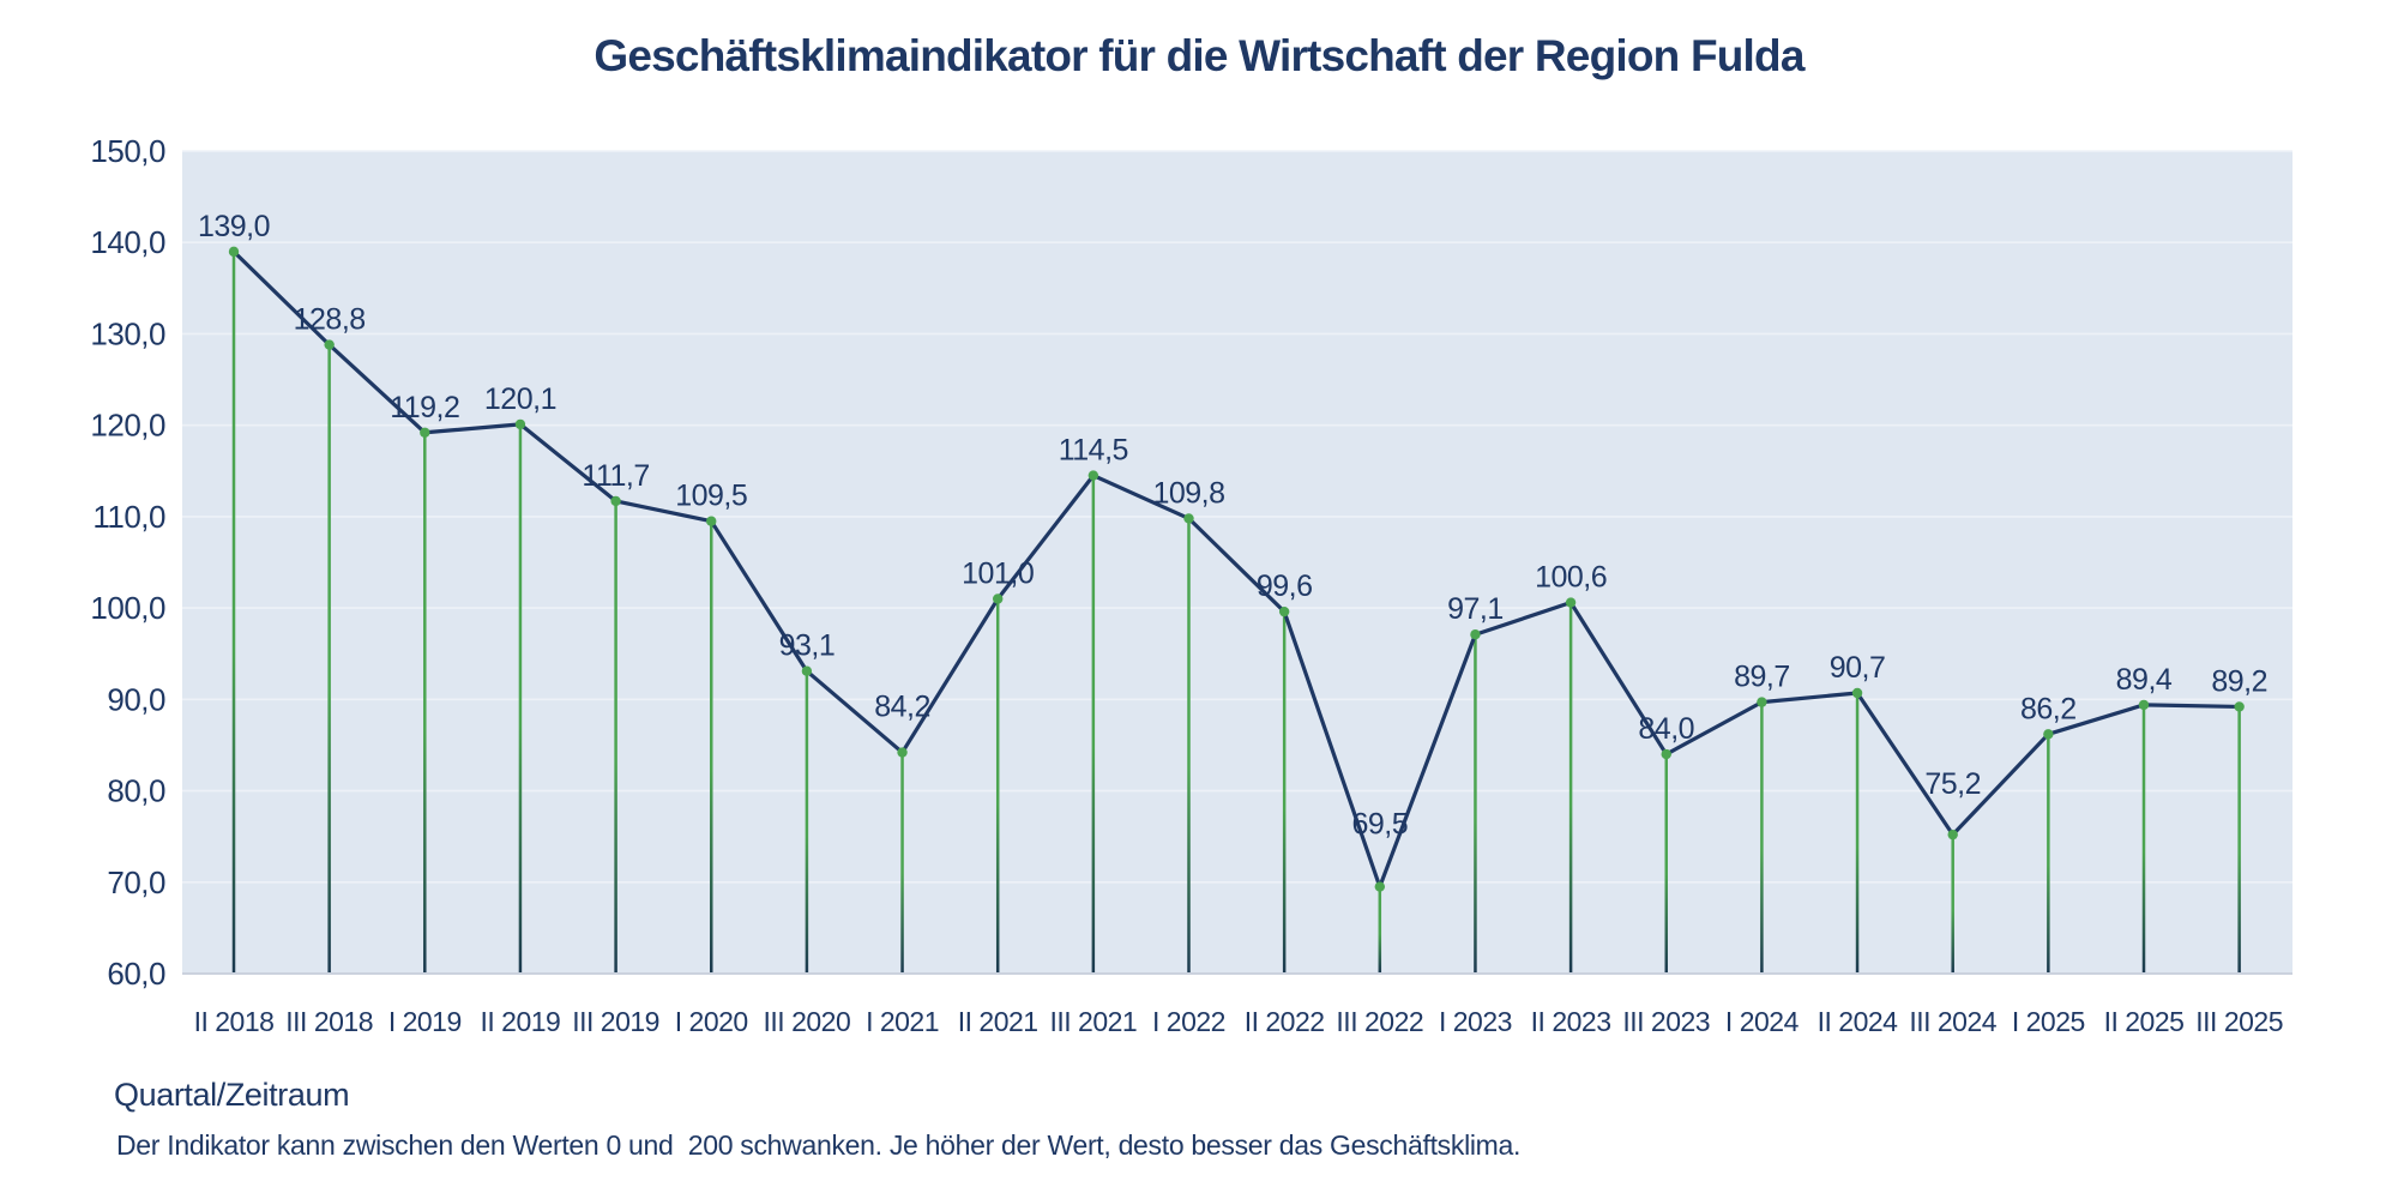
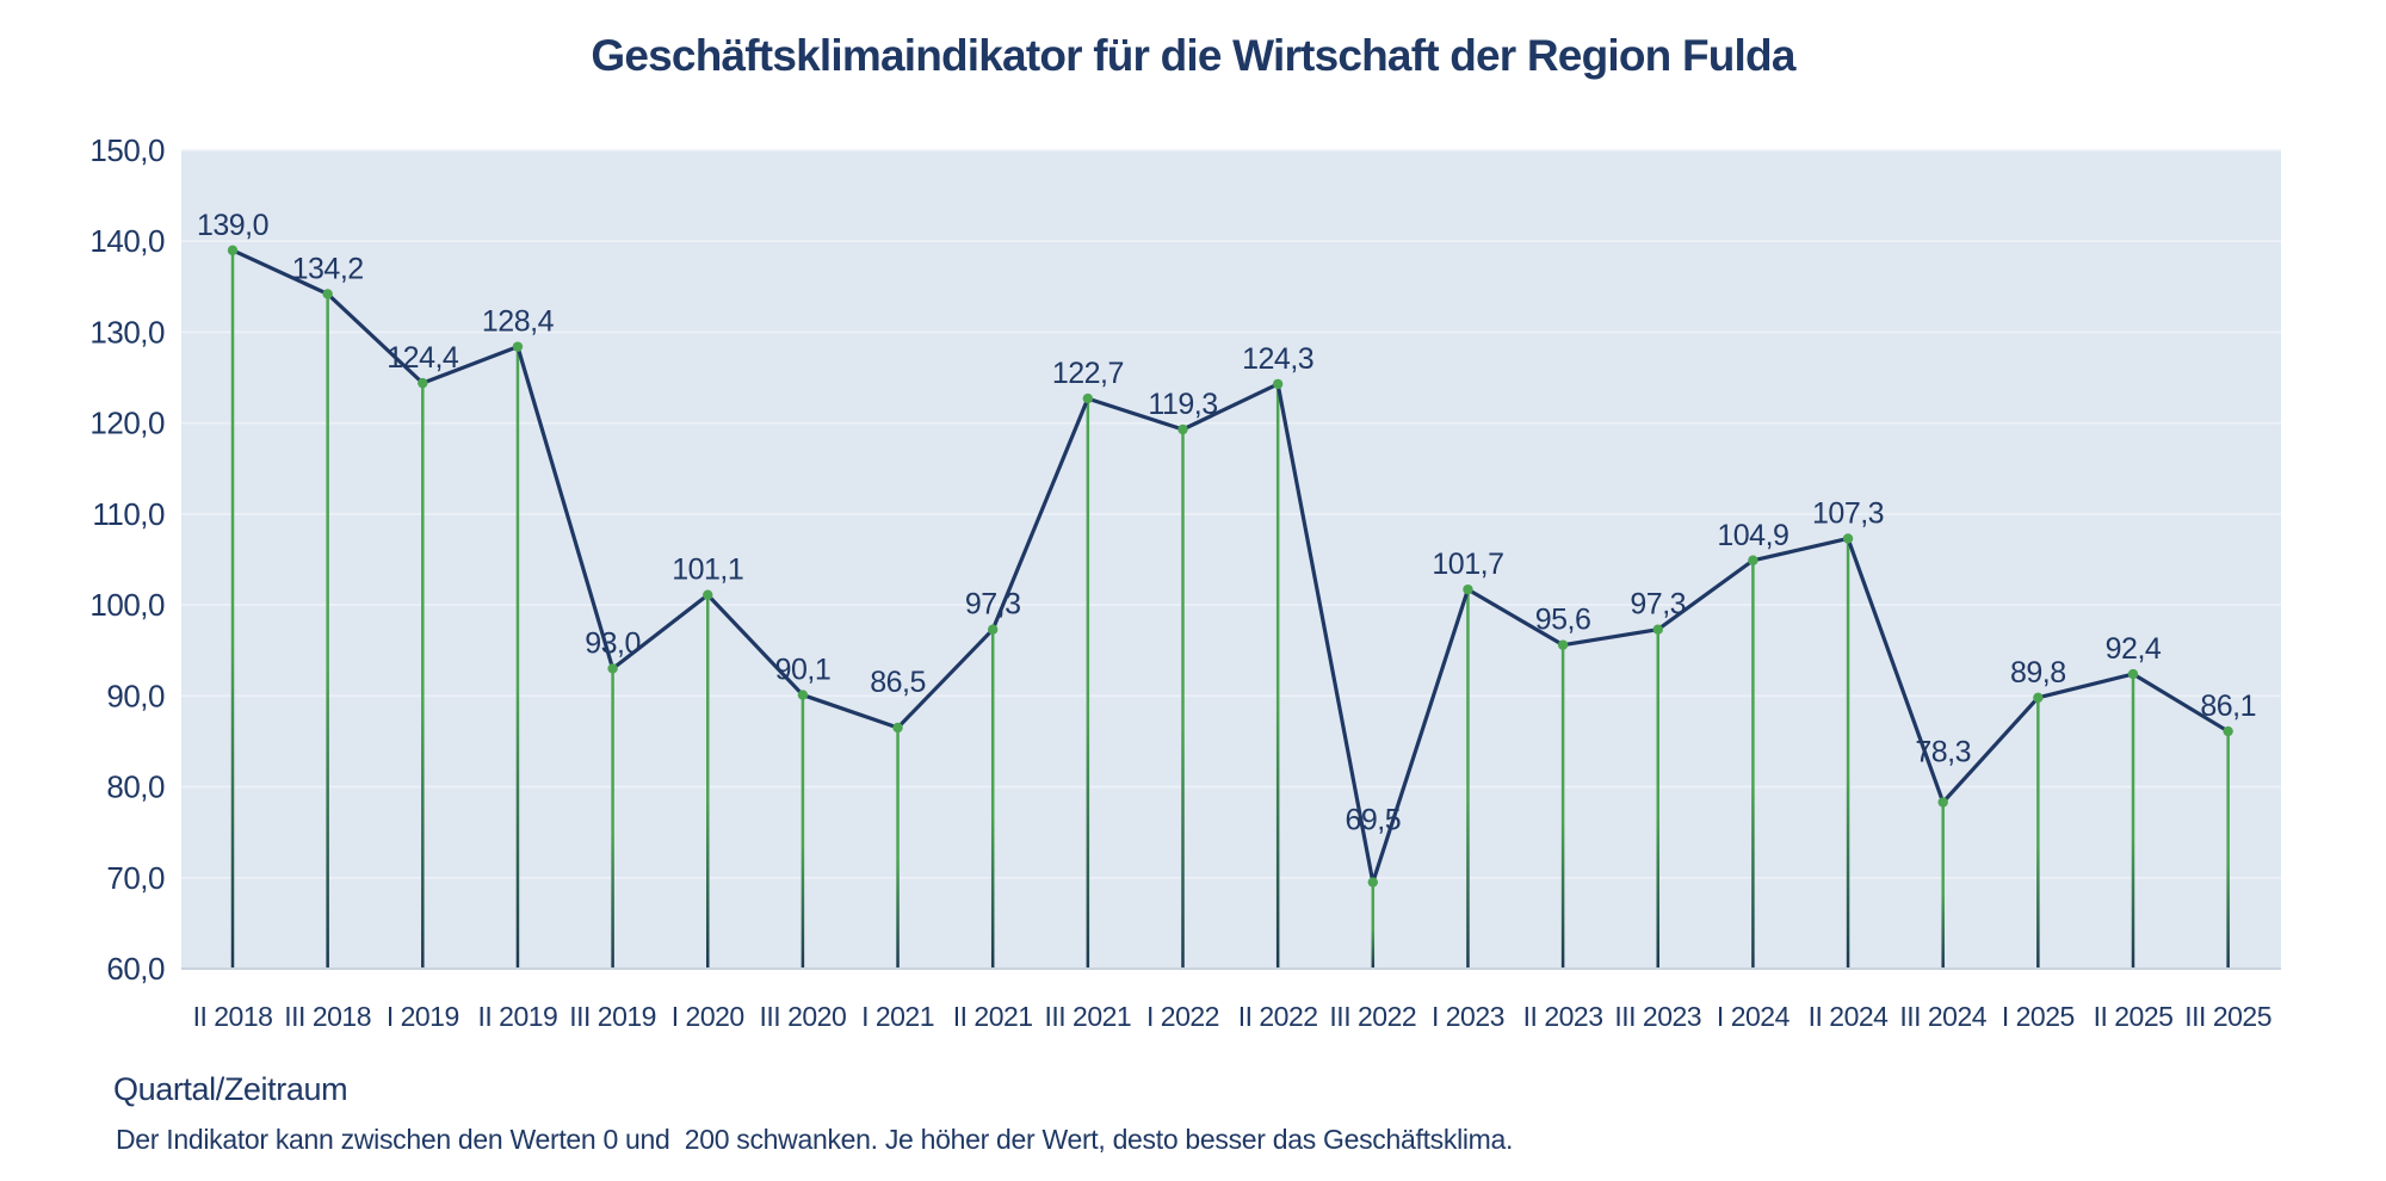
III 2018: 128,8 -> 134,2
I 2019: 119,2 -> 124,4
II 2019: 120,1 -> 128,4
III 2019: 111,7 -> 93,0
I 2020: 109,5 -> 101,1
III 2020: 93,1 -> 90,1
I 2021: 84,2 -> 86,5
II 2021: 101,0 -> 97,3
III 2021: 114,5 -> 122,7
I 2022: 109,8 -> 119,3
II 2022: 99,6 -> 124,3
I 2023: 97,1 -> 101,7
II 2023: 100,6 -> 95,6
III 2023: 84,0 -> 97,3
I 2024: 89,7 -> 104,9
II 2024: 90,7 -> 107,3
III 2024: 75,2 -> 78,3
I 2025: 86,2 -> 89,8
II 2025: 89,4 -> 92,4
III 2025: 89,2 -> 86,1
